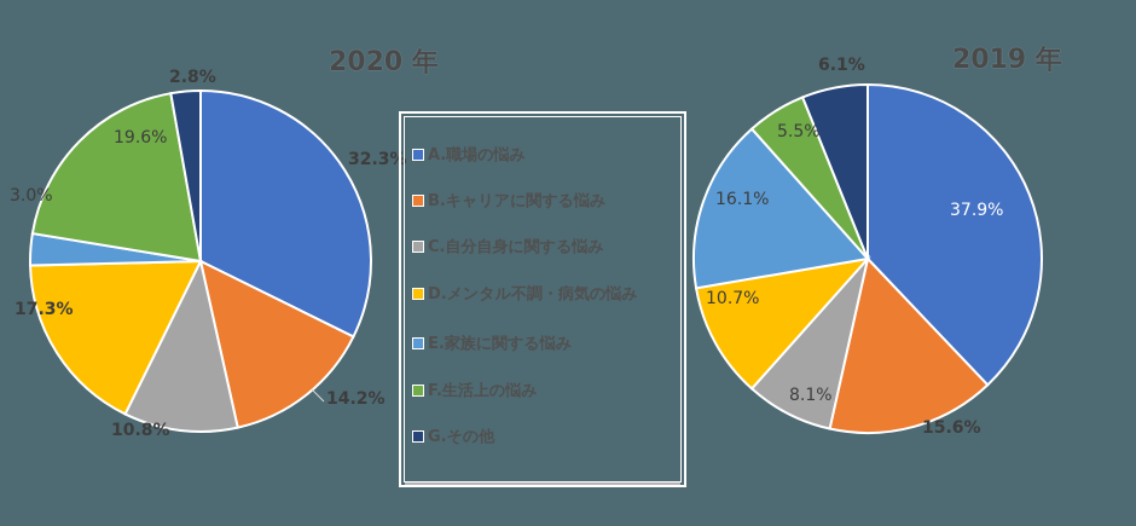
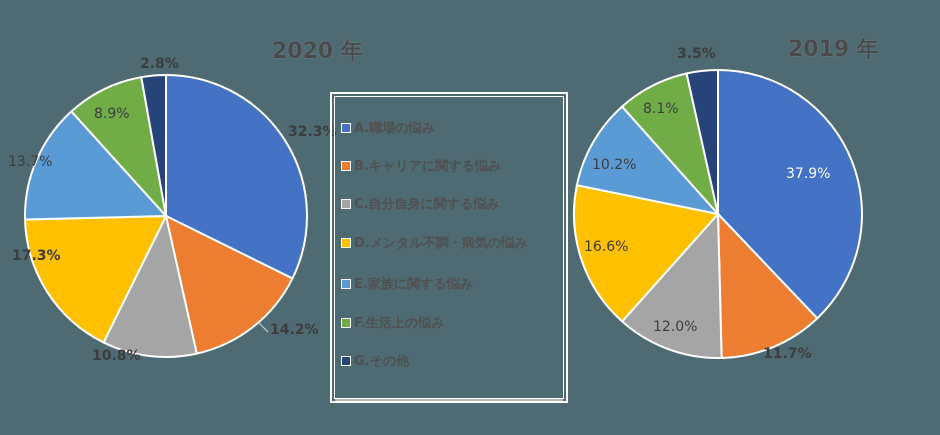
2020 年/E.家族に関する悩み: 3.0% -> 13.7%
2020 年/F.生活上の悩み: 19.6% -> 8.9%
2019 年/B.キャリアに関する悩み: 15.6% -> 11.7%
2019 年/C.自分自身に関する悩み: 8.1% -> 12.0%
2019 年/D.メンタル不調・病気の悩み: 10.7% -> 16.6%
2019 年/E.家族に関する悩み: 16.1% -> 10.2%
2019 年/F.生活上の悩み: 5.5% -> 8.1%
2019 年/G.その他: 6.1% -> 3.5%
